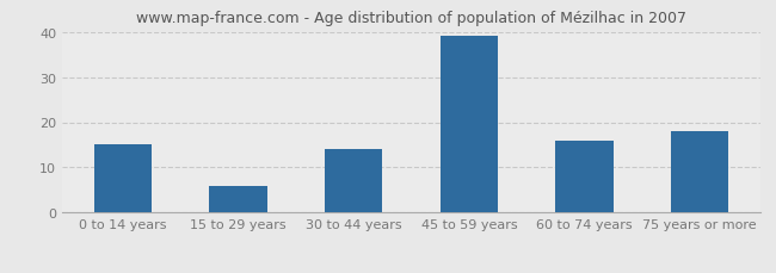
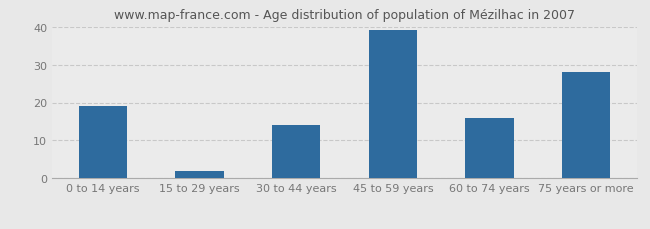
0 to 14 years: 15 -> 19
15 to 29 years: 6 -> 2
75 years or more: 18 -> 28
